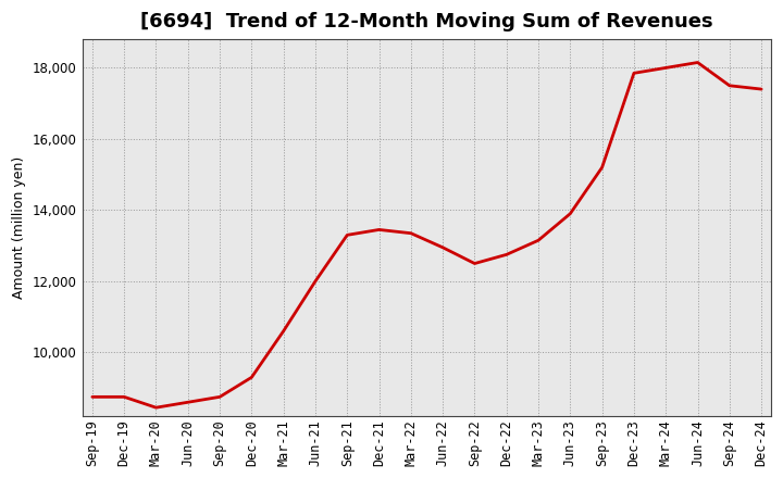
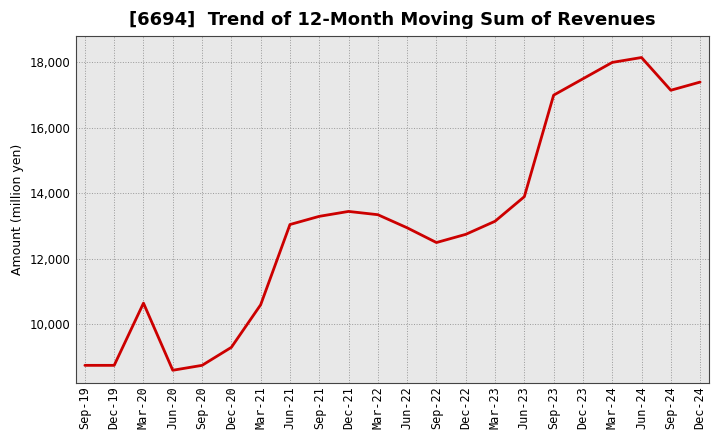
Mar-20: 8,450 -> 10,650
Jun-21: 12,000 -> 13,050
Sep-23: 15,200 -> 17,000
Dec-23: 17,850 -> 17,500
Sep-24: 17,500 -> 17,150
